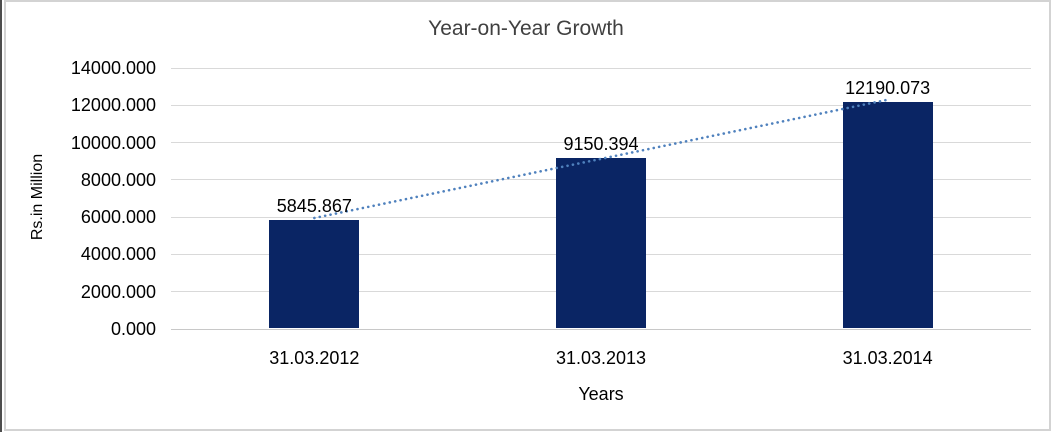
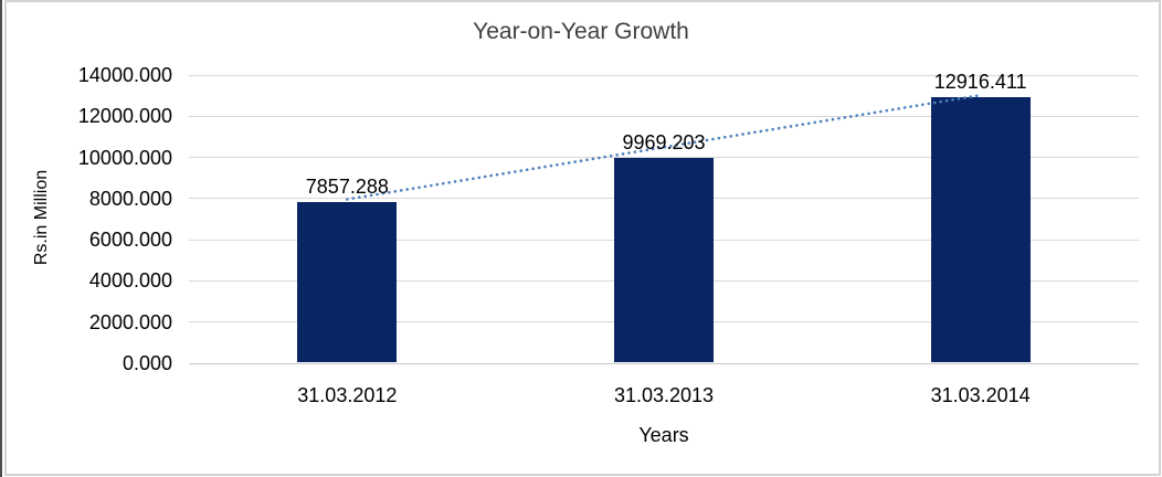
31.03.2012: 5845.867 -> 7857.288
31.03.2013: 9150.394 -> 9969.203
31.03.2014: 12190.073 -> 12916.411
